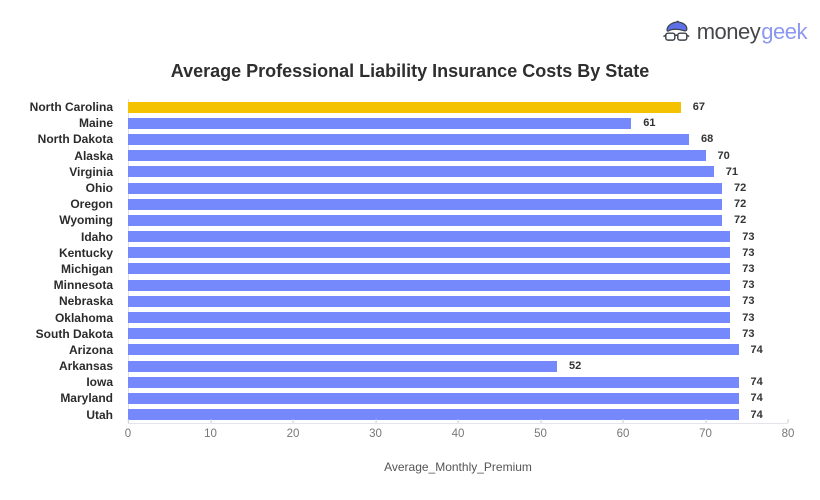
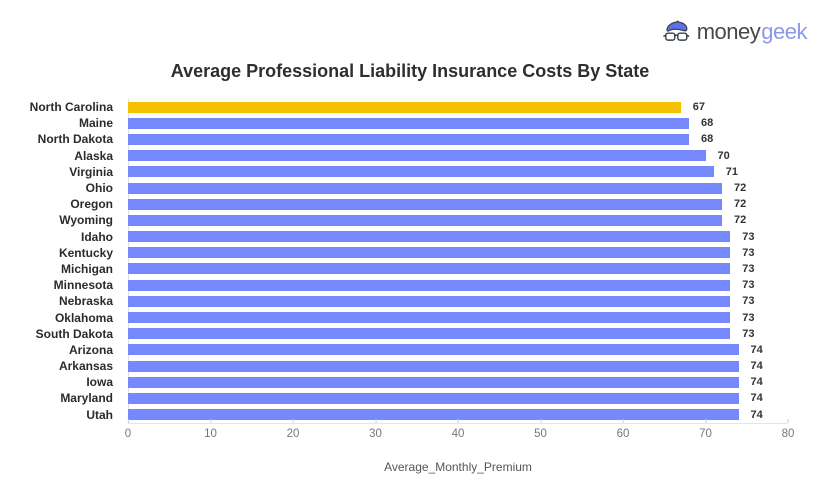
Maine: 61 -> 68
Arkansas: 52 -> 74
